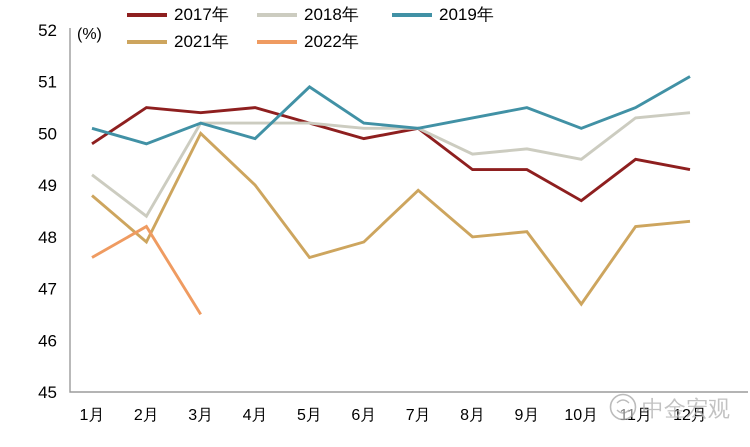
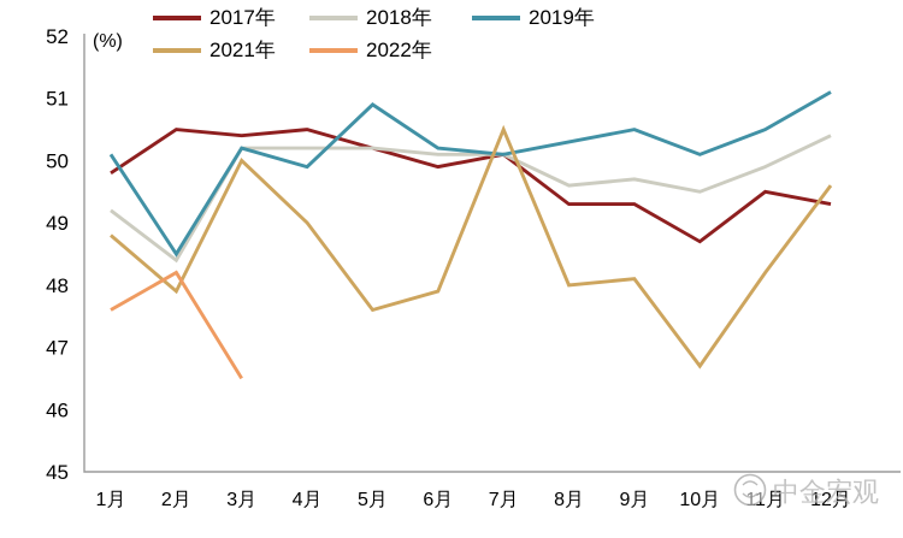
2019年/2月: 49.8 -> 48.5
2021年/7月: 48.9 -> 50.5
2018年/11月: 50.3 -> 49.9
2021年/12月: 48.3 -> 49.6
